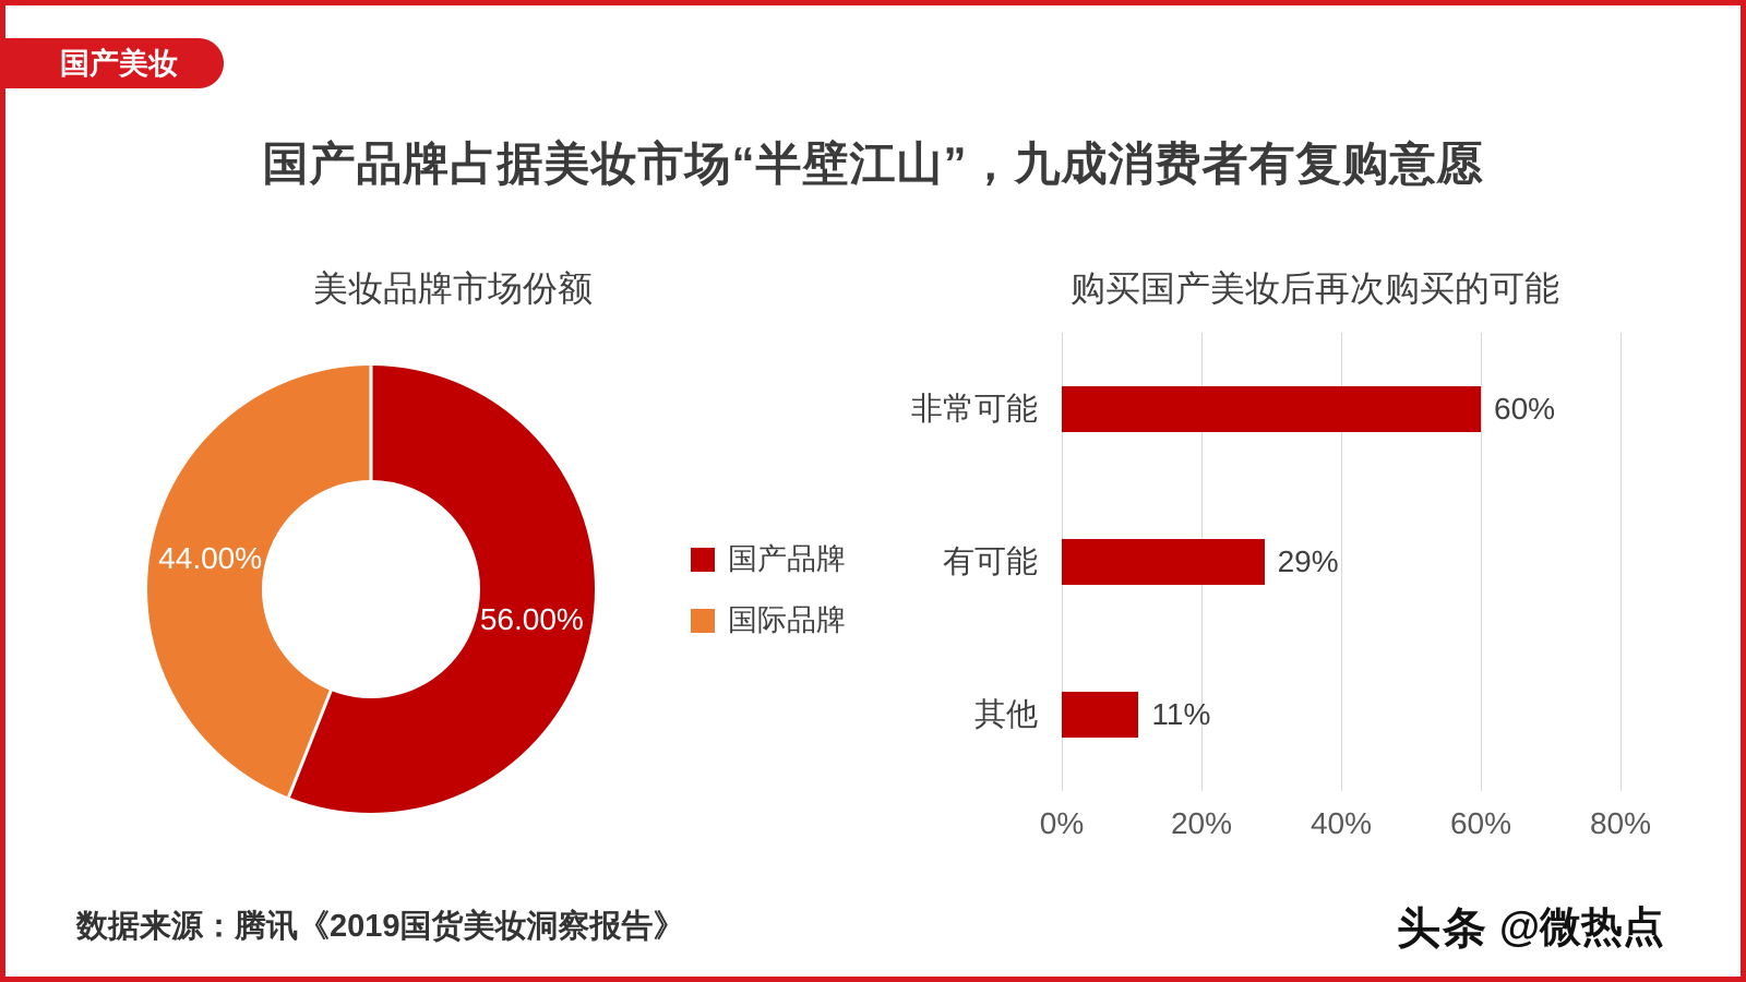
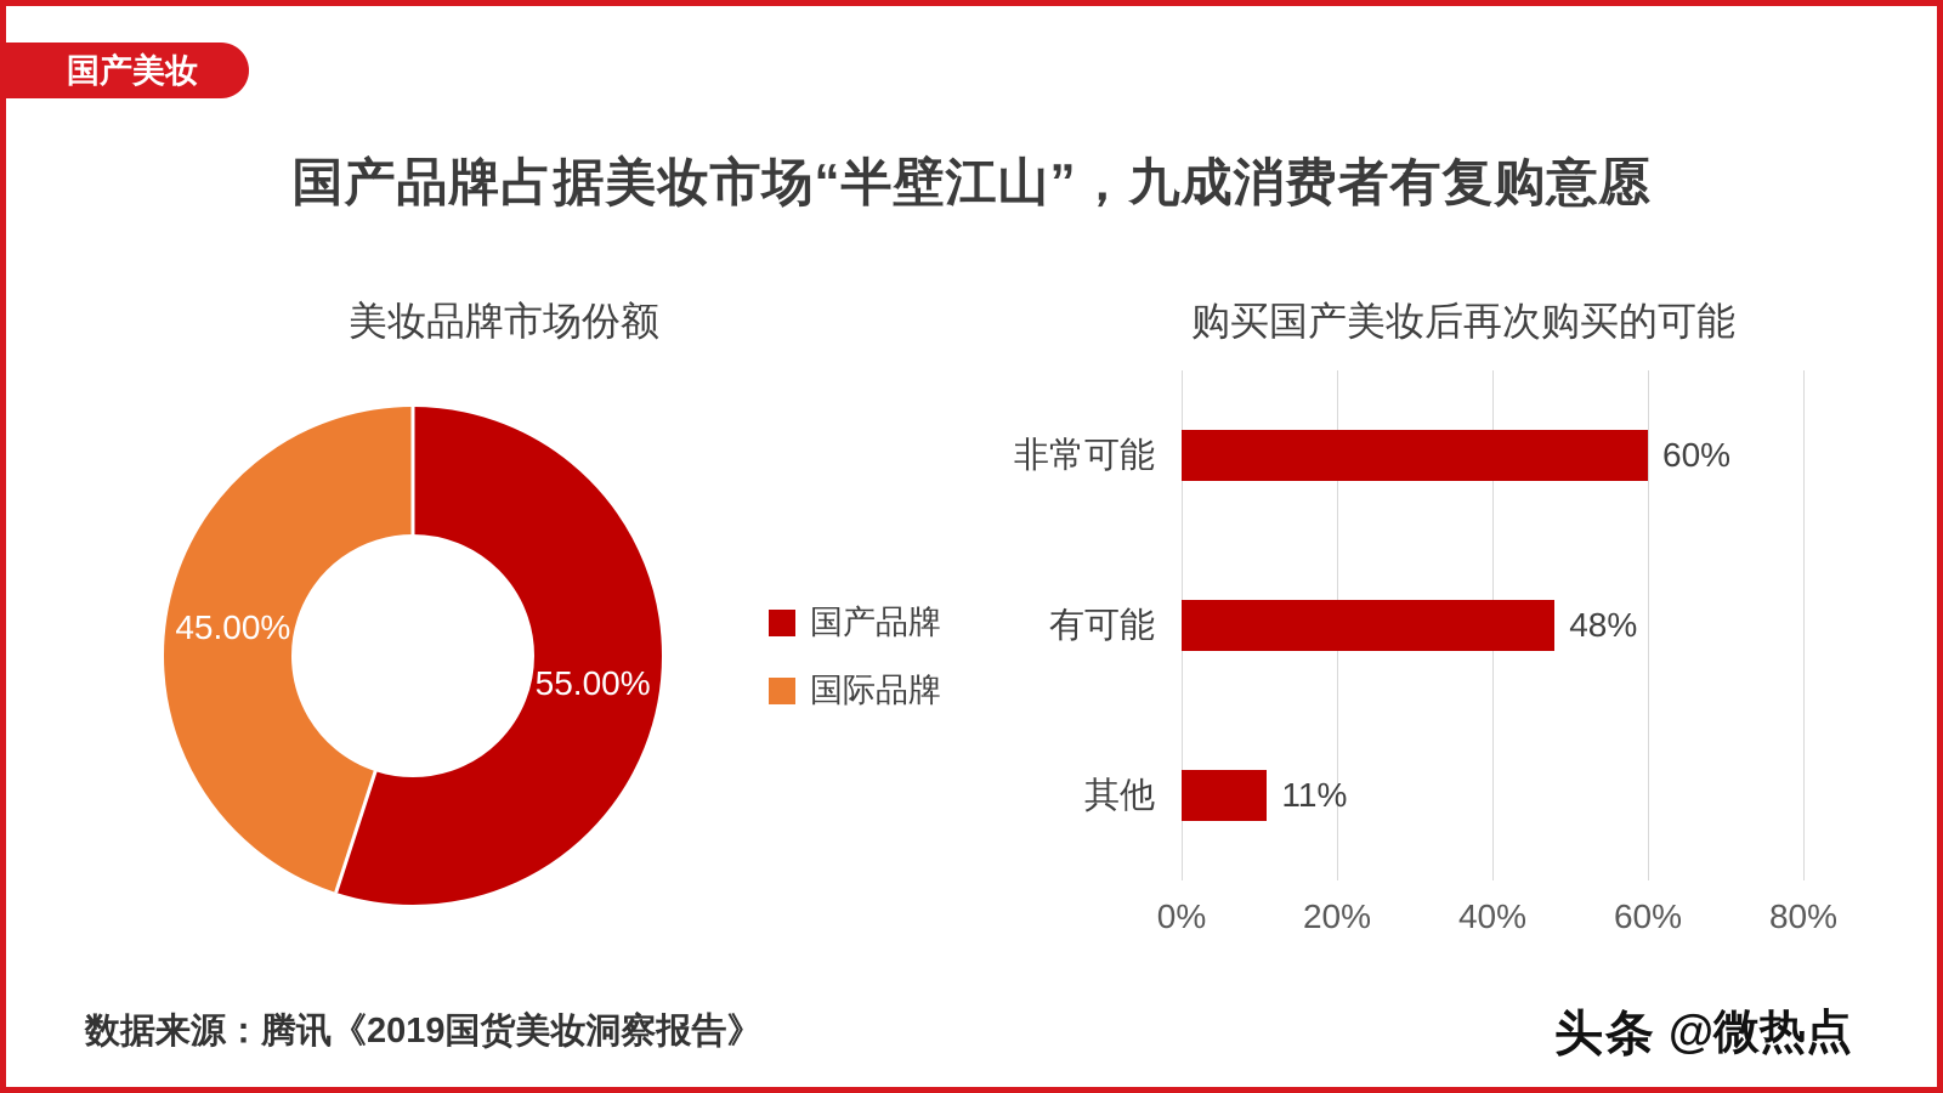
美妆品牌市场份额/国产品牌: 56.00% -> 55.00%
美妆品牌市场份额/国际品牌: 44.00% -> 45.00%
购买国产美妆后再次购买的可能/有可能: 29% -> 48%
